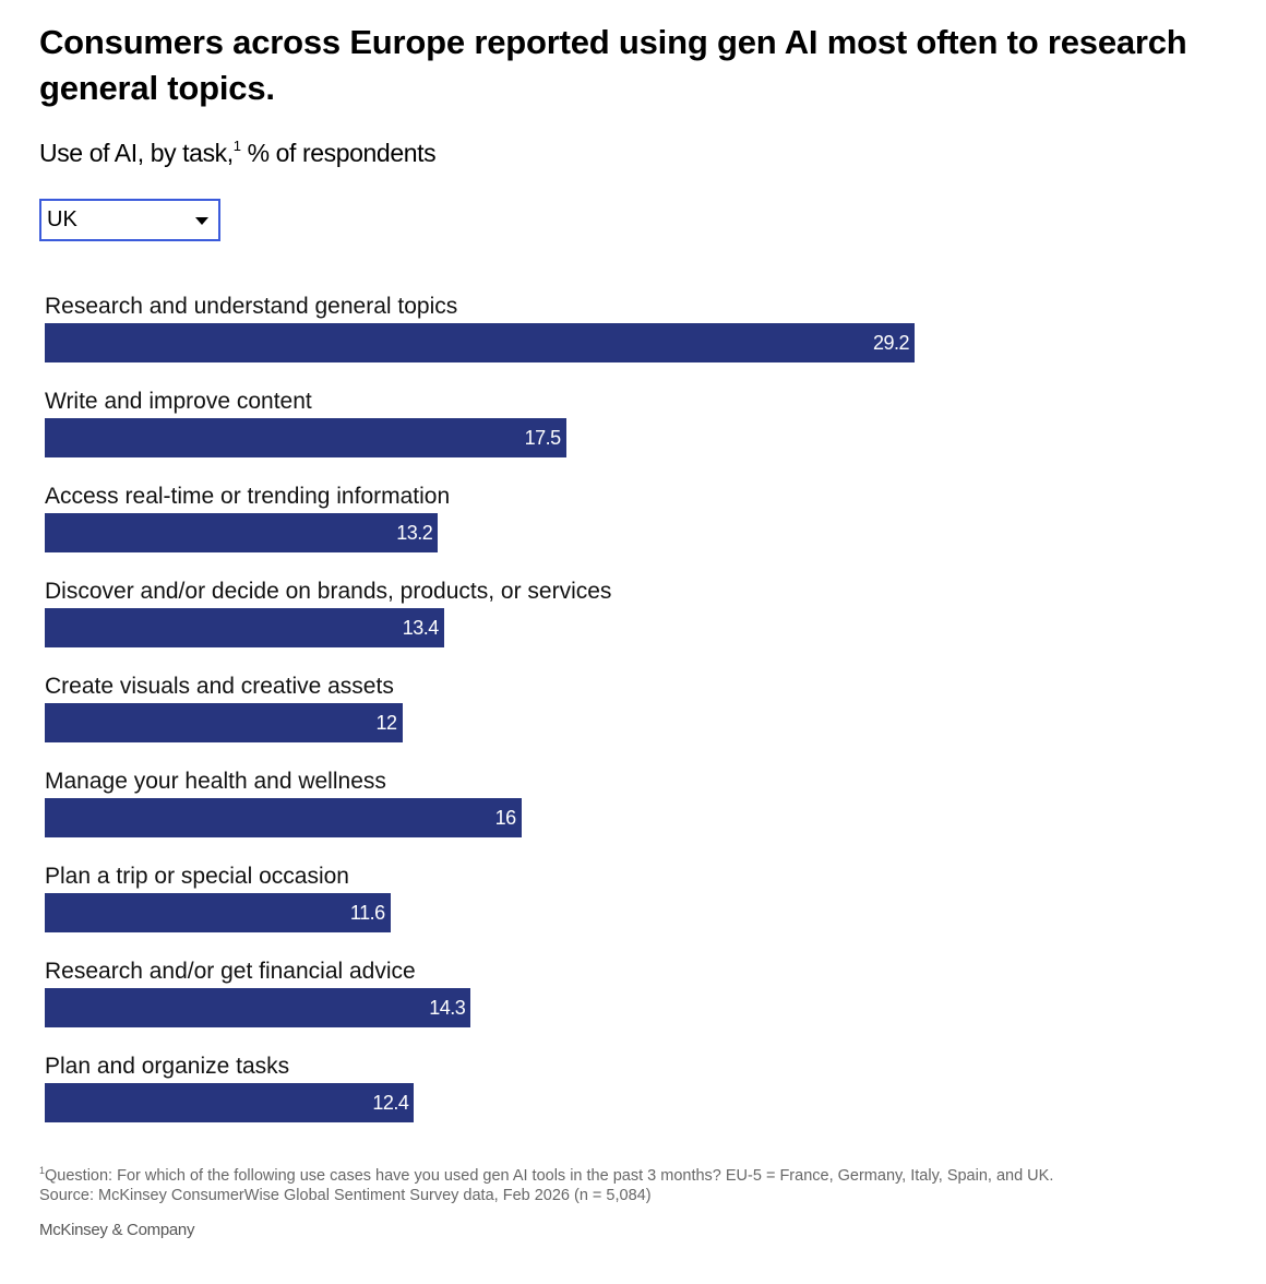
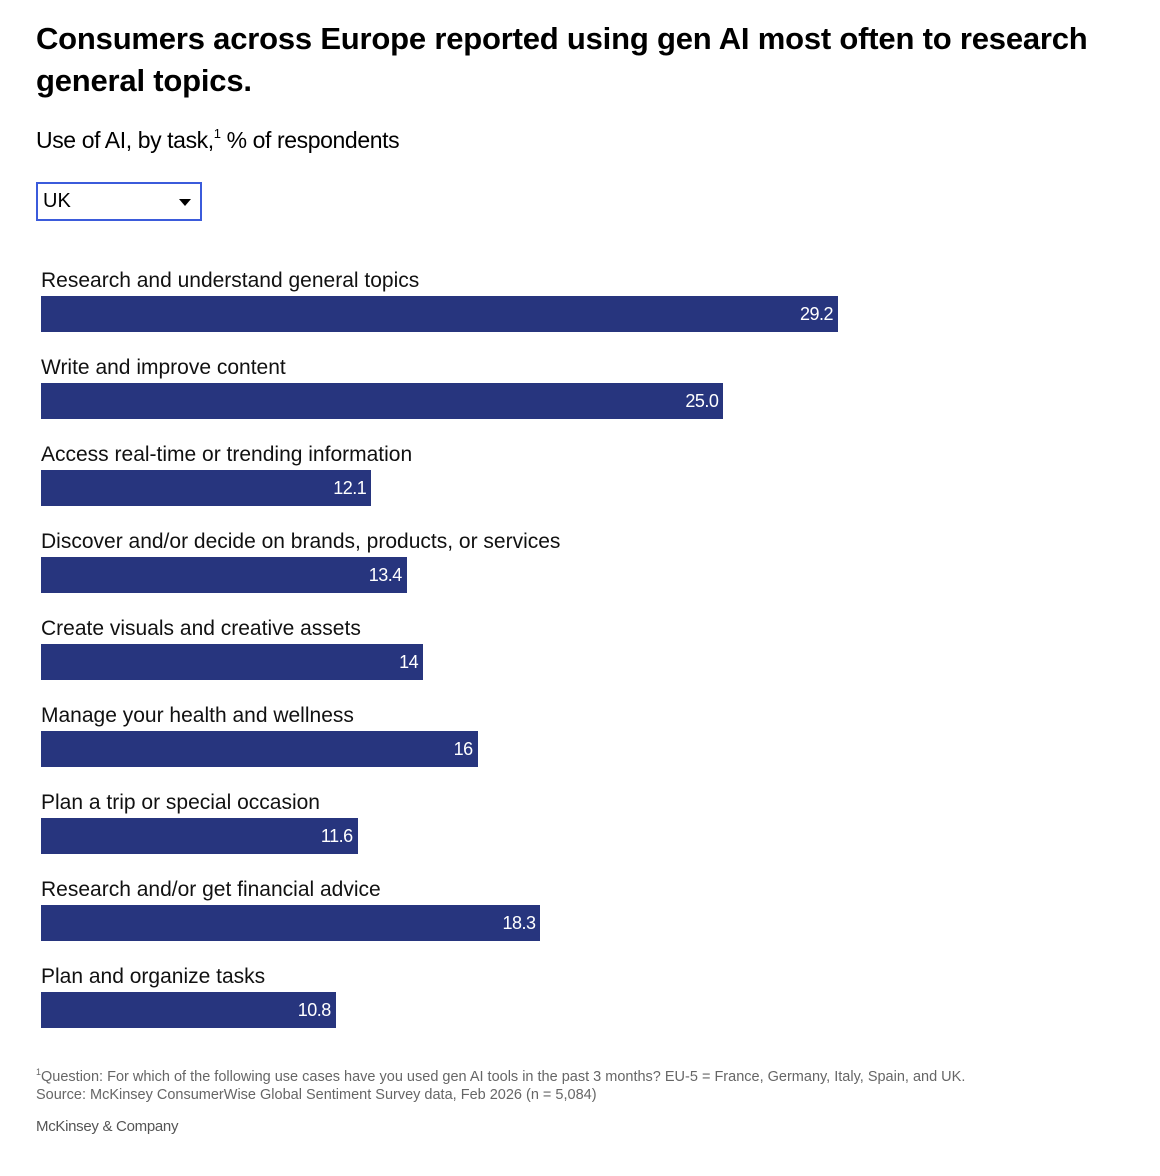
Write and improve content: 17.5 -> 25.0
Access real-time or trending information: 13.2 -> 12.1
Create visuals and creative assets: 12 -> 14
Research and/or get financial advice: 14.3 -> 18.3
Plan and organize tasks: 12.4 -> 10.8
